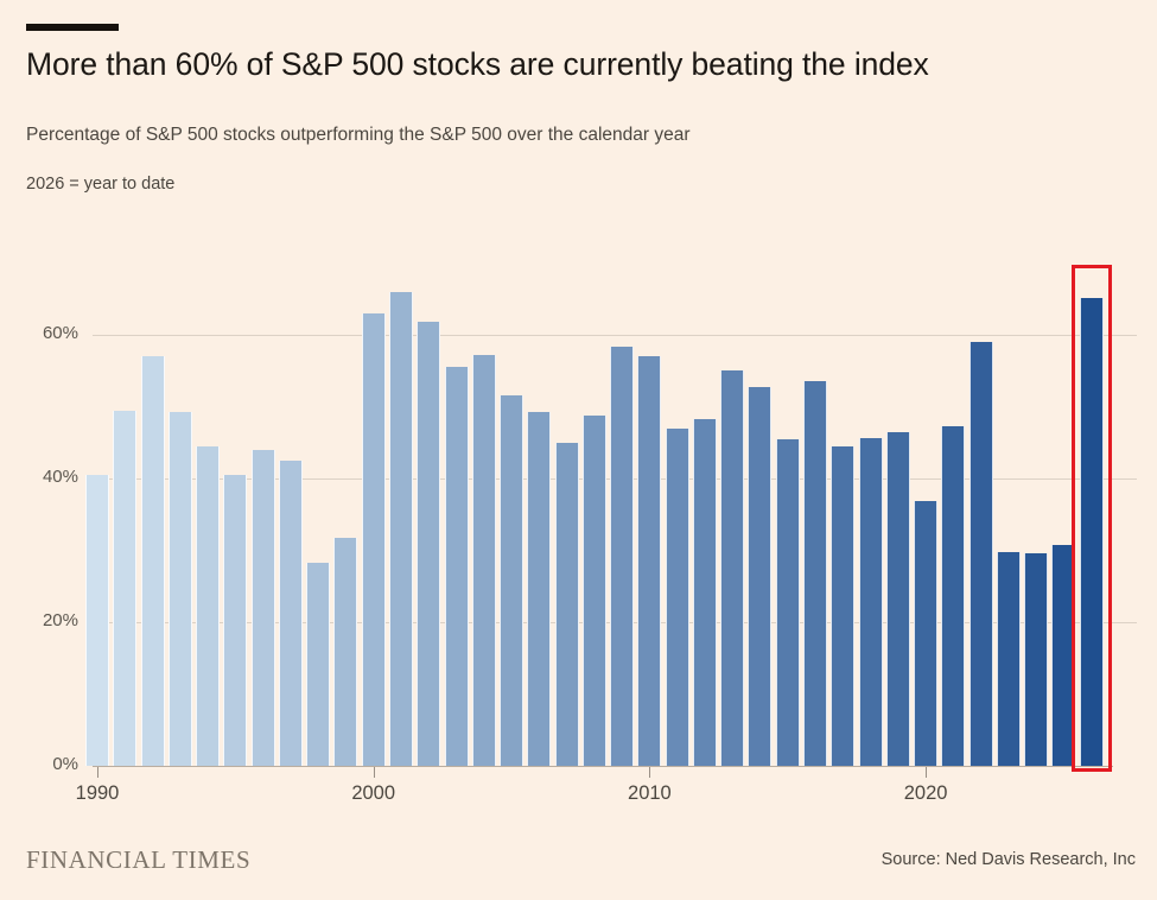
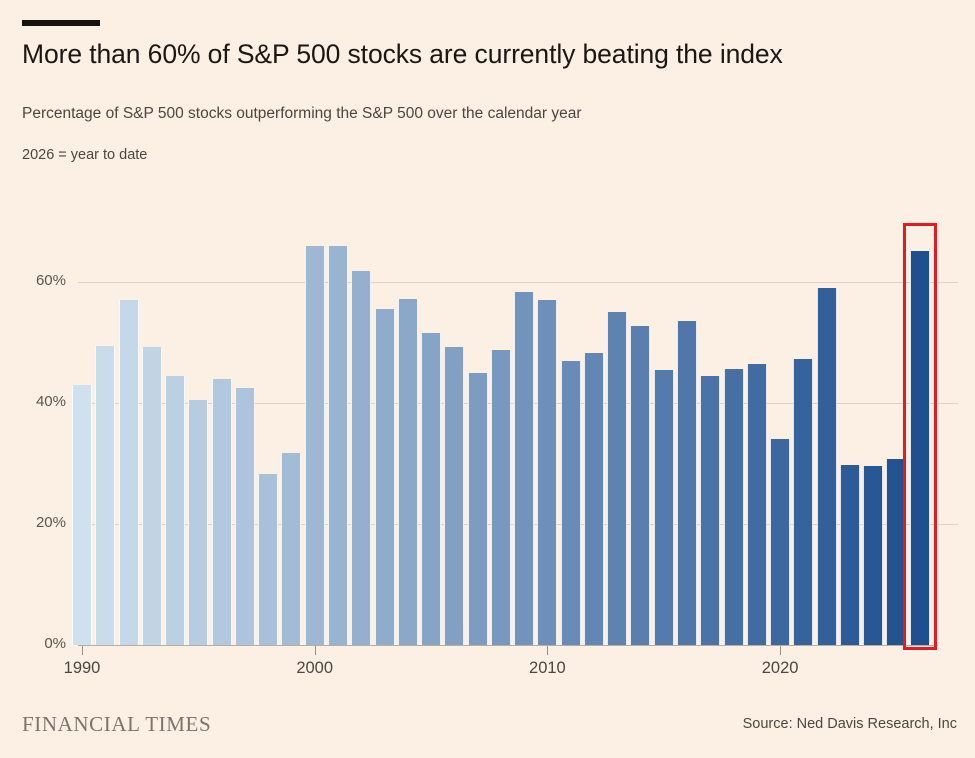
1990: 40% -> 43%
2000: 63% -> 66%
2020: 37% -> 34%
